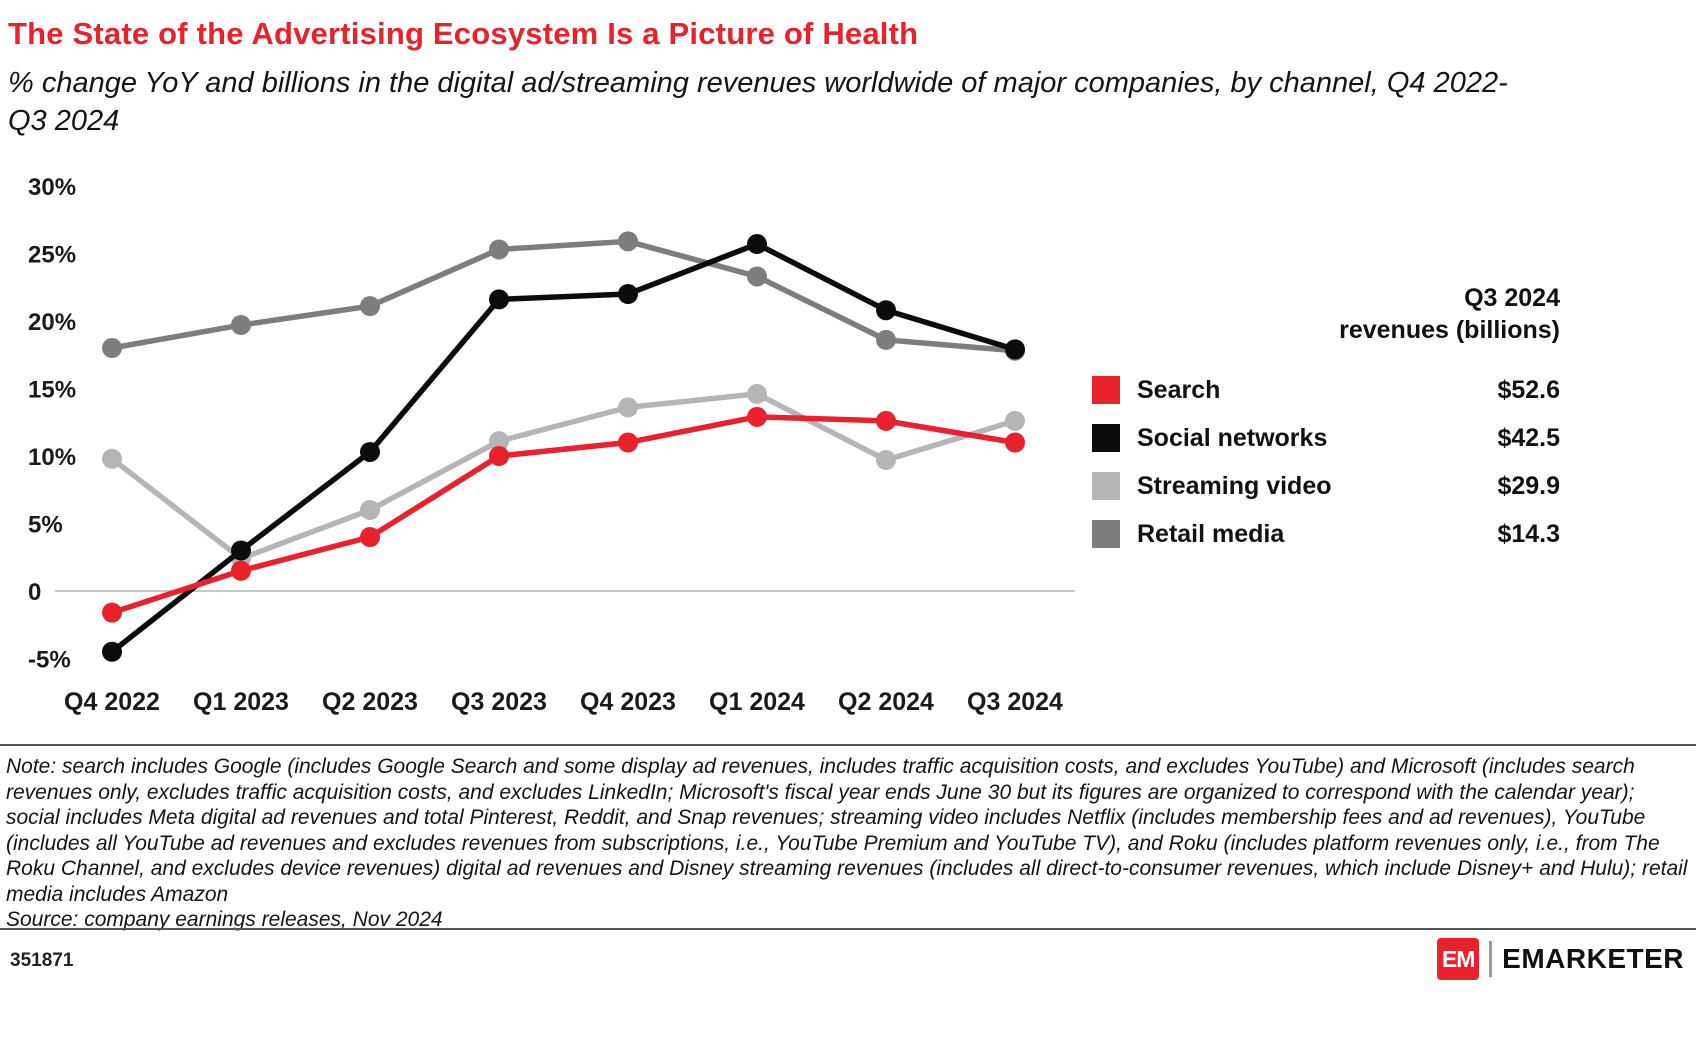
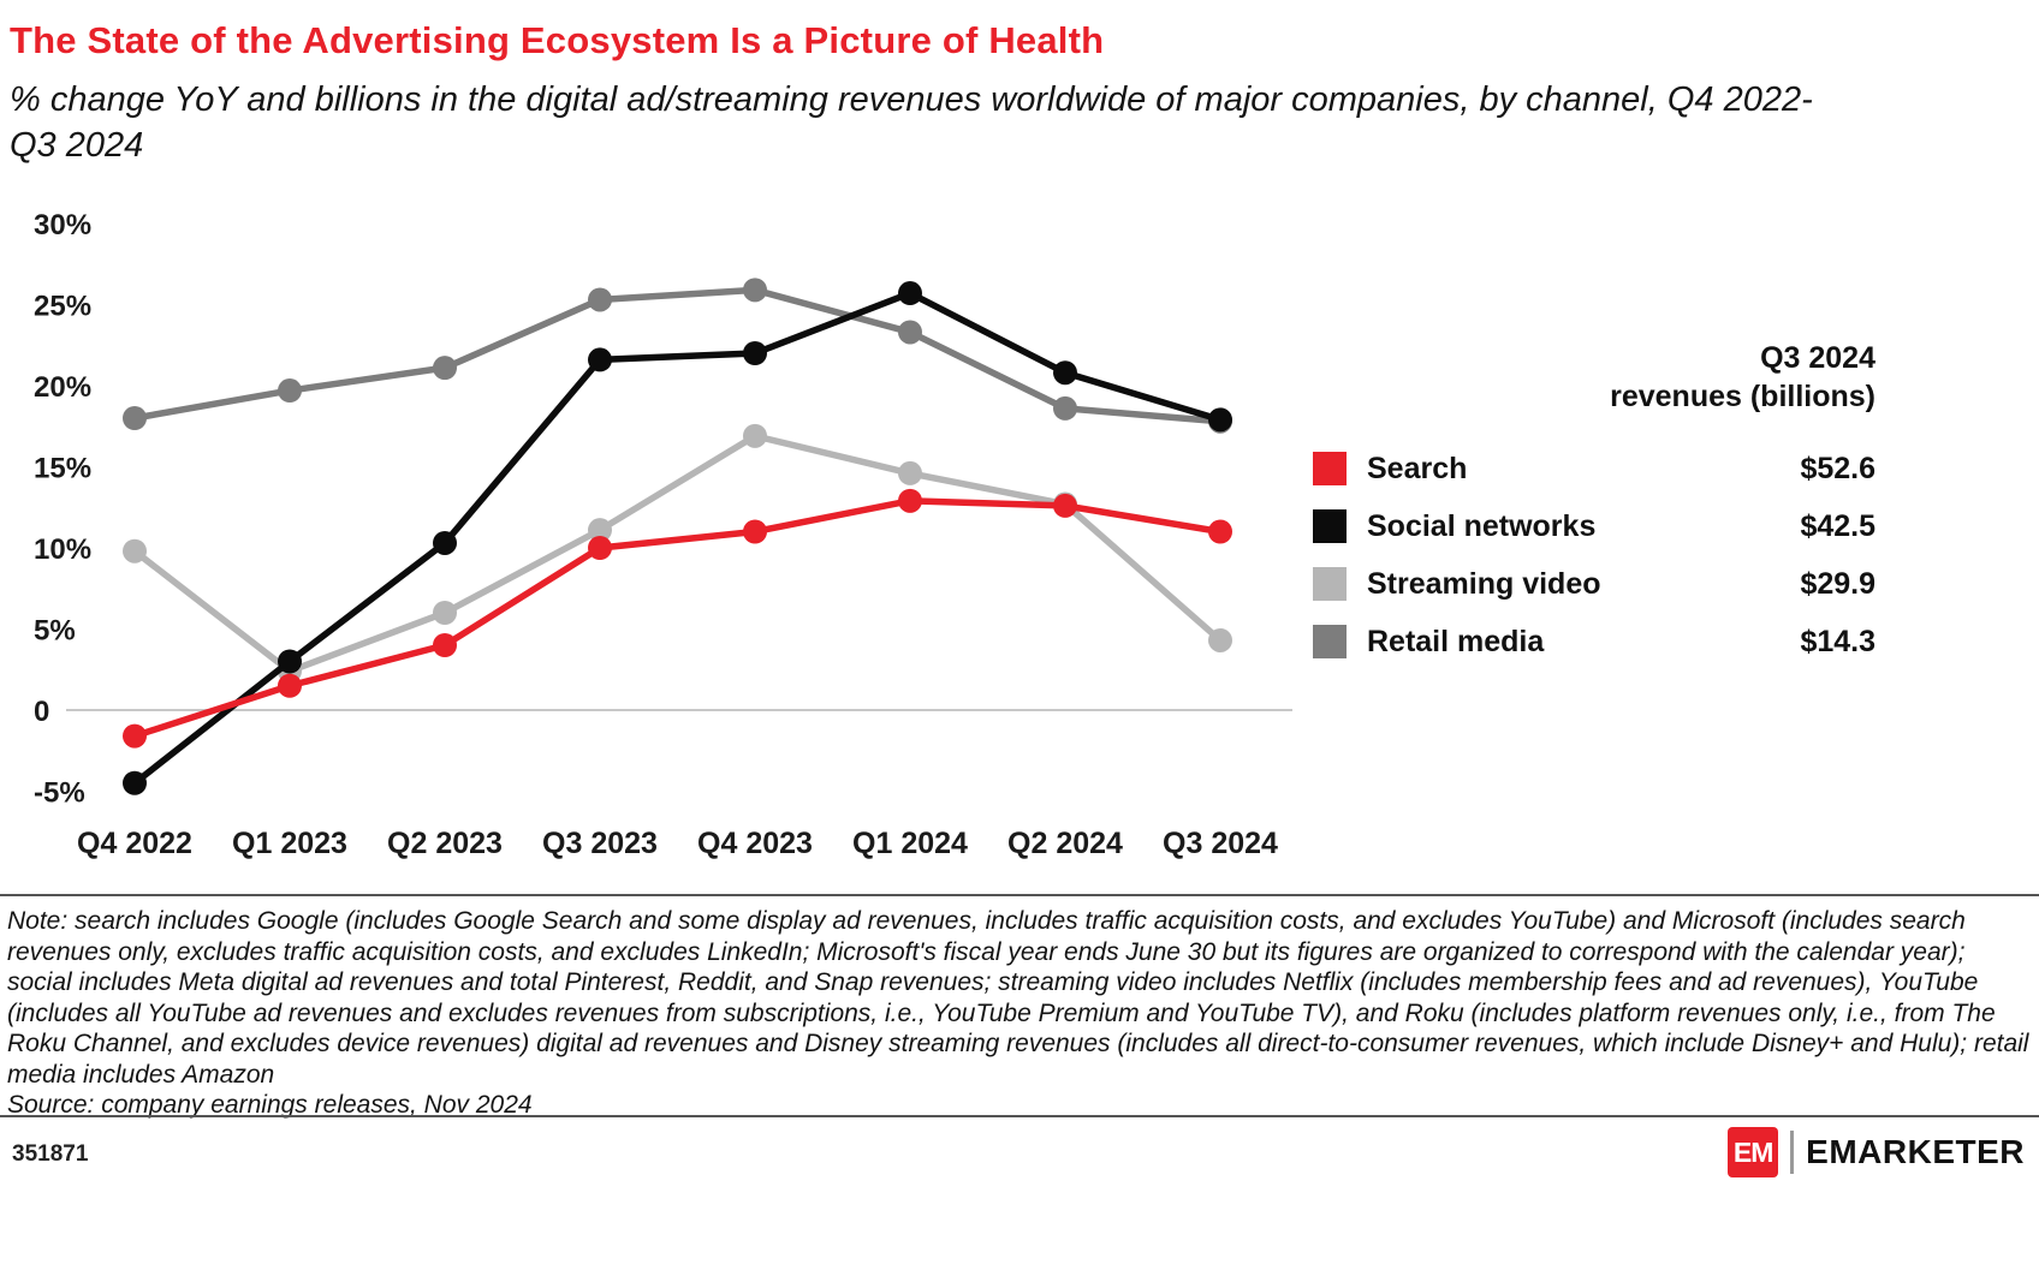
Streaming video/Q4 2023: 13.6% -> 16.9%
Streaming video/Q2 2024: 9.7% -> 12.7%
Streaming video/Q3 2024: 12.6% -> 4.3%
